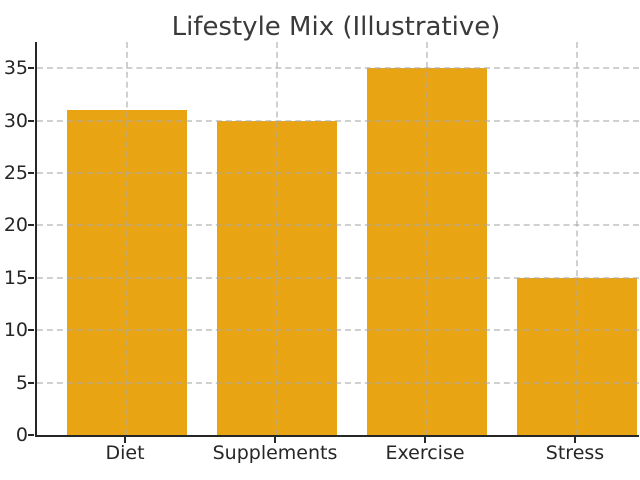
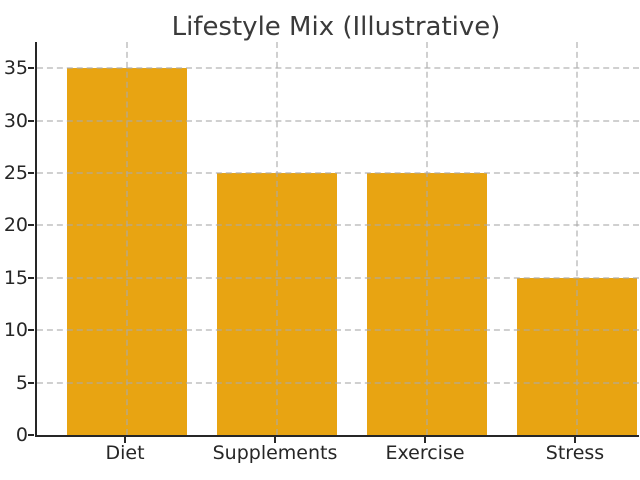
Diet: 31 -> 35
Supplements: 30 -> 25
Exercise: 35 -> 25
